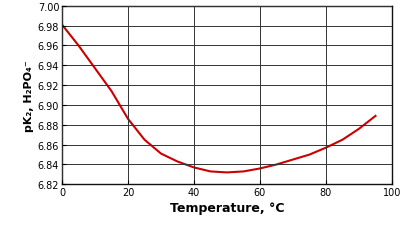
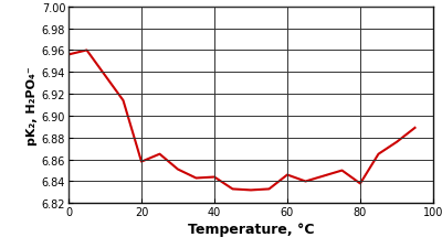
0: 6.981 -> 6.956
20: 6.886 -> 6.858
40: 6.837 -> 6.844
60: 6.836 -> 6.846
80: 6.857 -> 6.838
